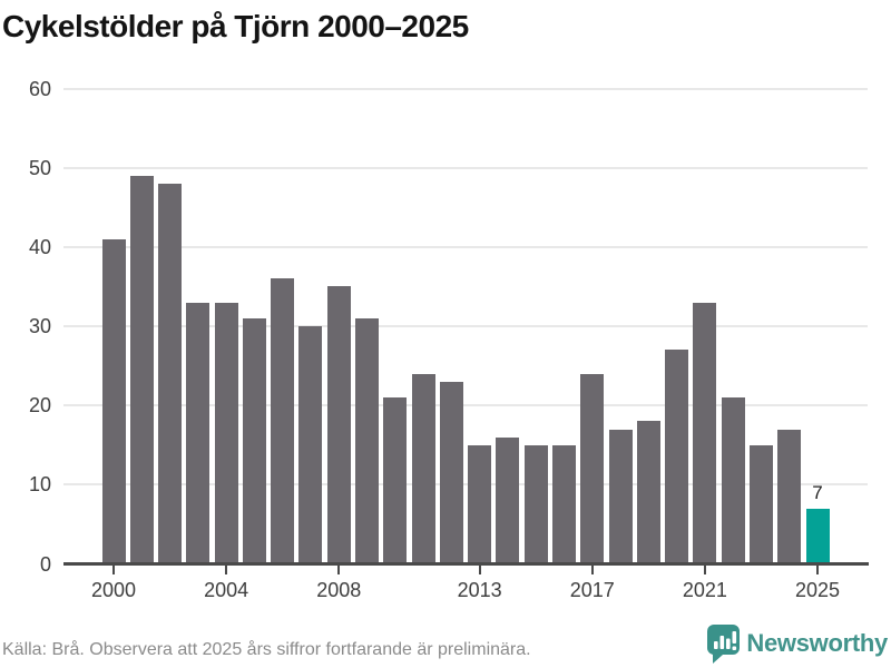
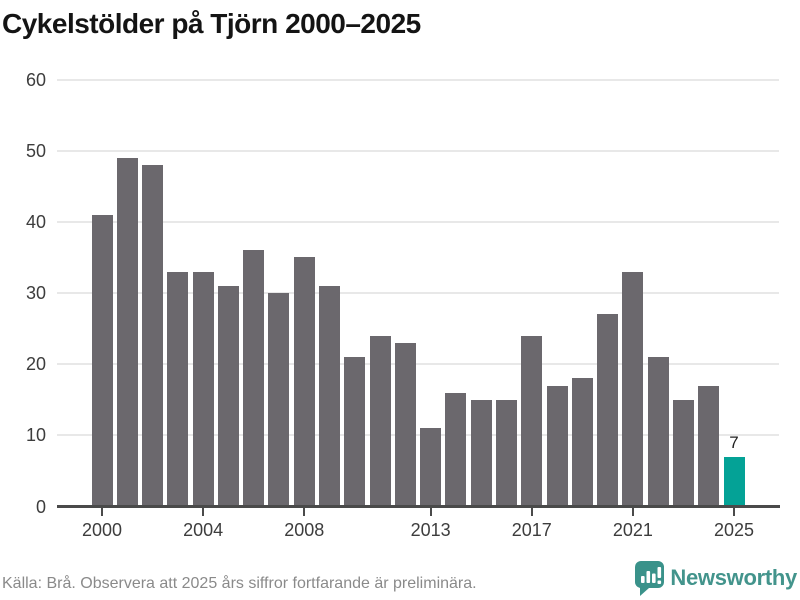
2013: 15 -> 11
